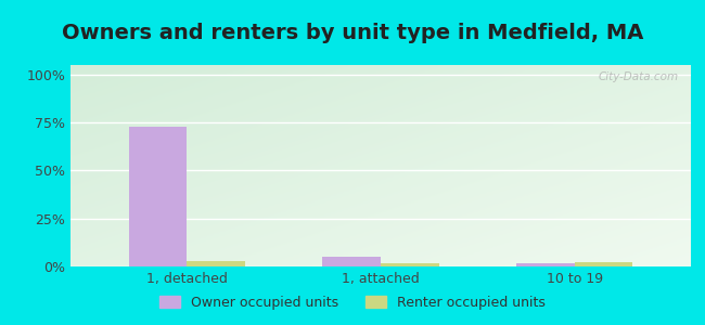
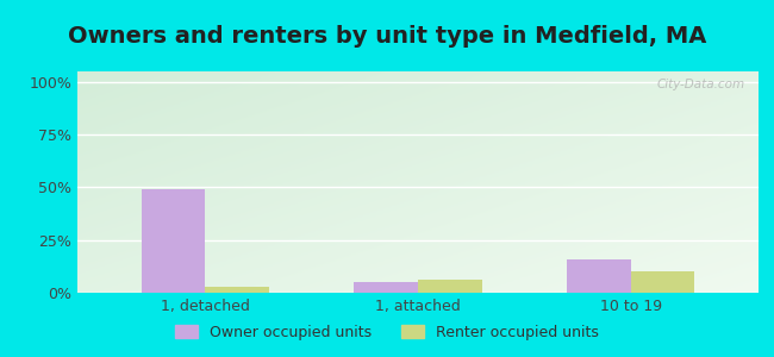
Owner occupied units/1, detached: 73% -> 49%
Renter occupied units/1, attached: 2% -> 6%
Owner occupied units/10 to 19: 2% -> 16%
Renter occupied units/10 to 19: 2% -> 10%
